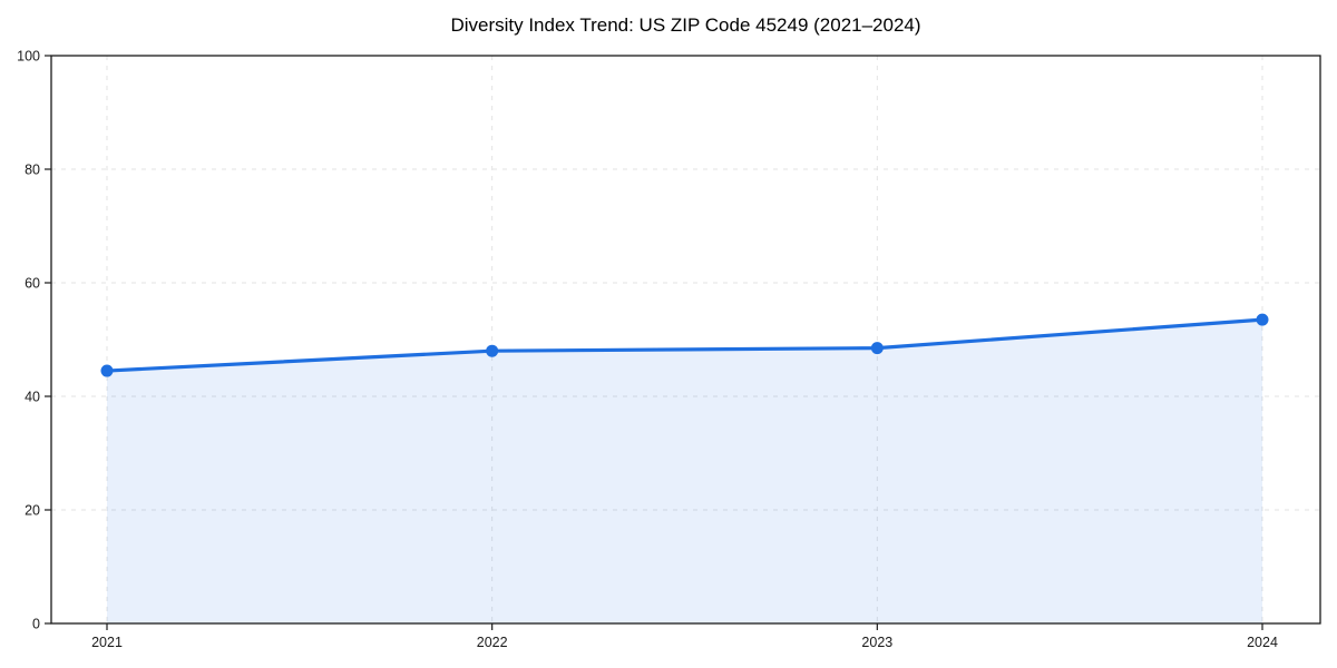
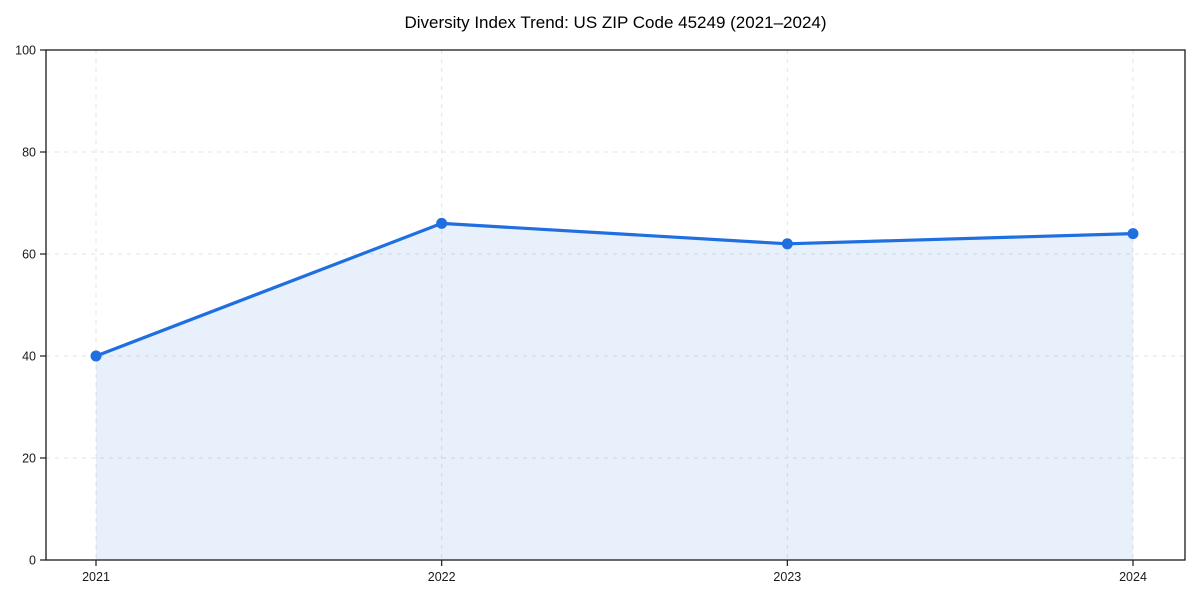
2021: 44 -> 40
2022: 48 -> 66
2023: 48 -> 62
2024: 54 -> 64
